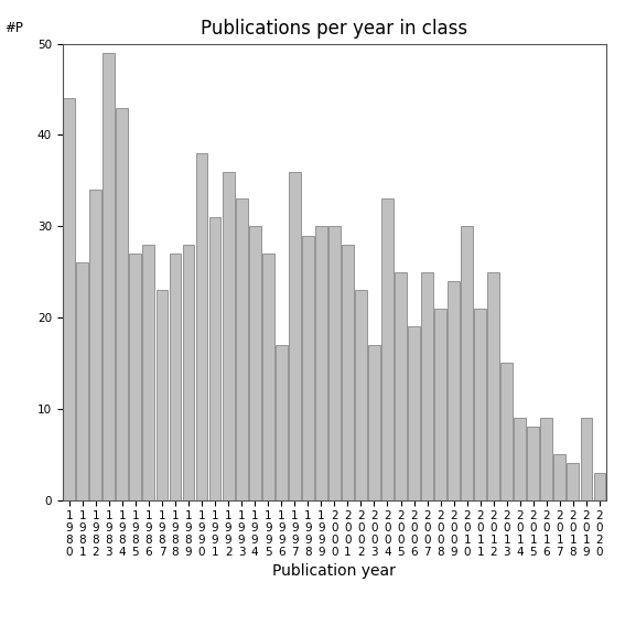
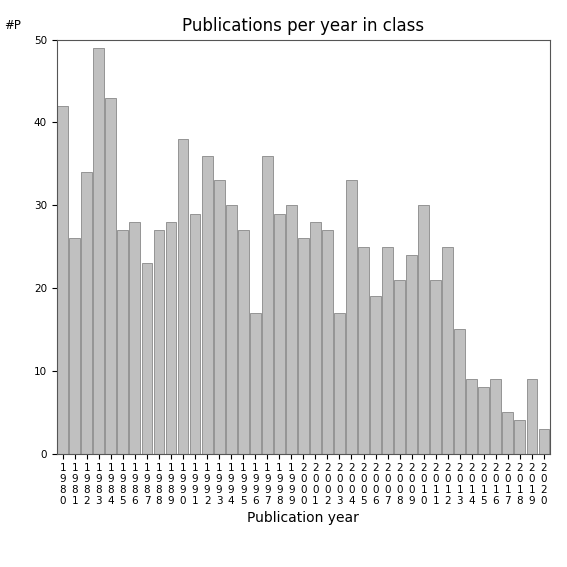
1 9 8 0: 44 -> 42
1 9 9 1: 31 -> 29
2 0 0 0: 30 -> 26
2 0 0 2: 23 -> 27
